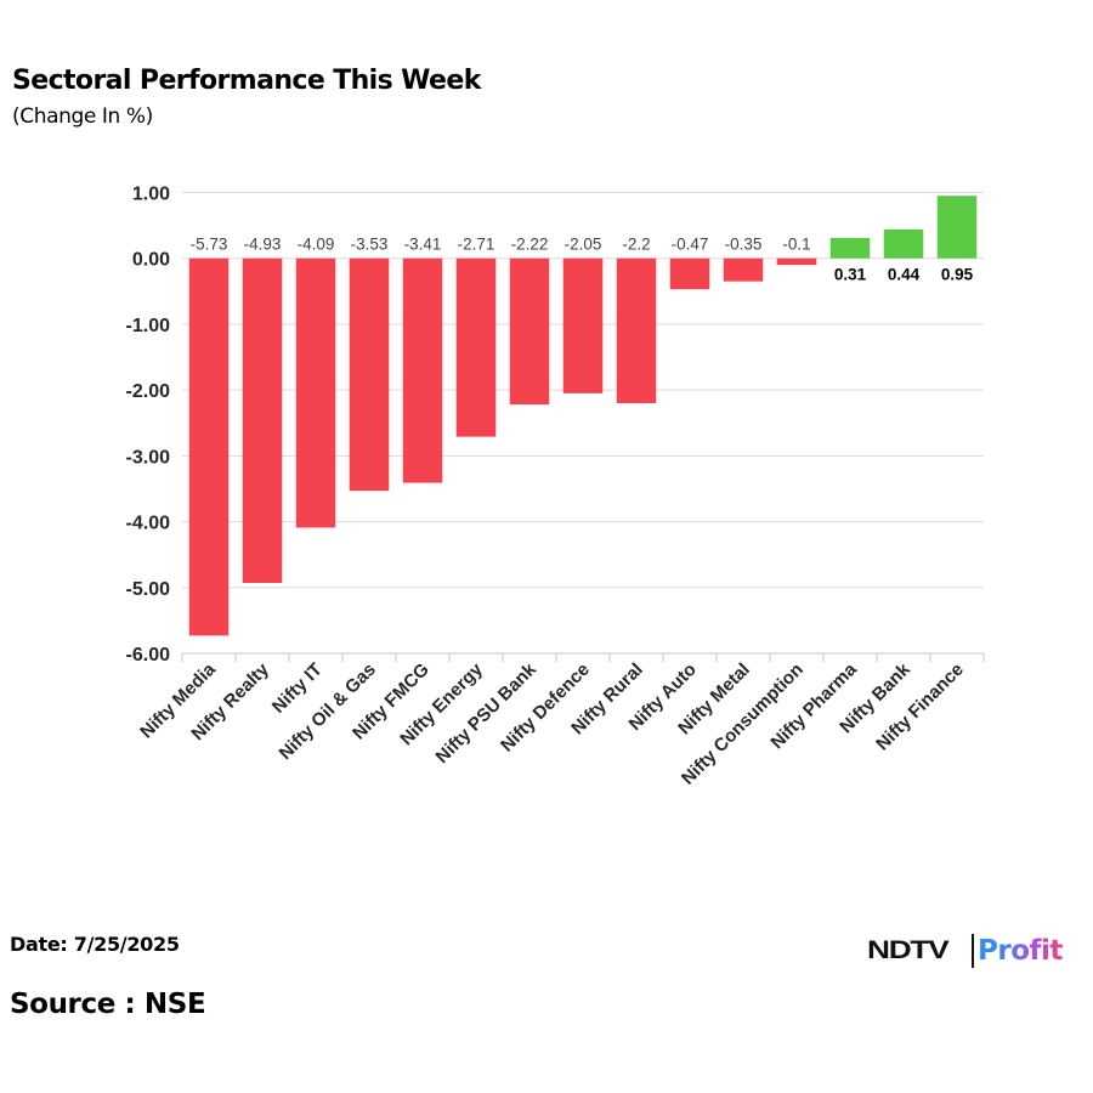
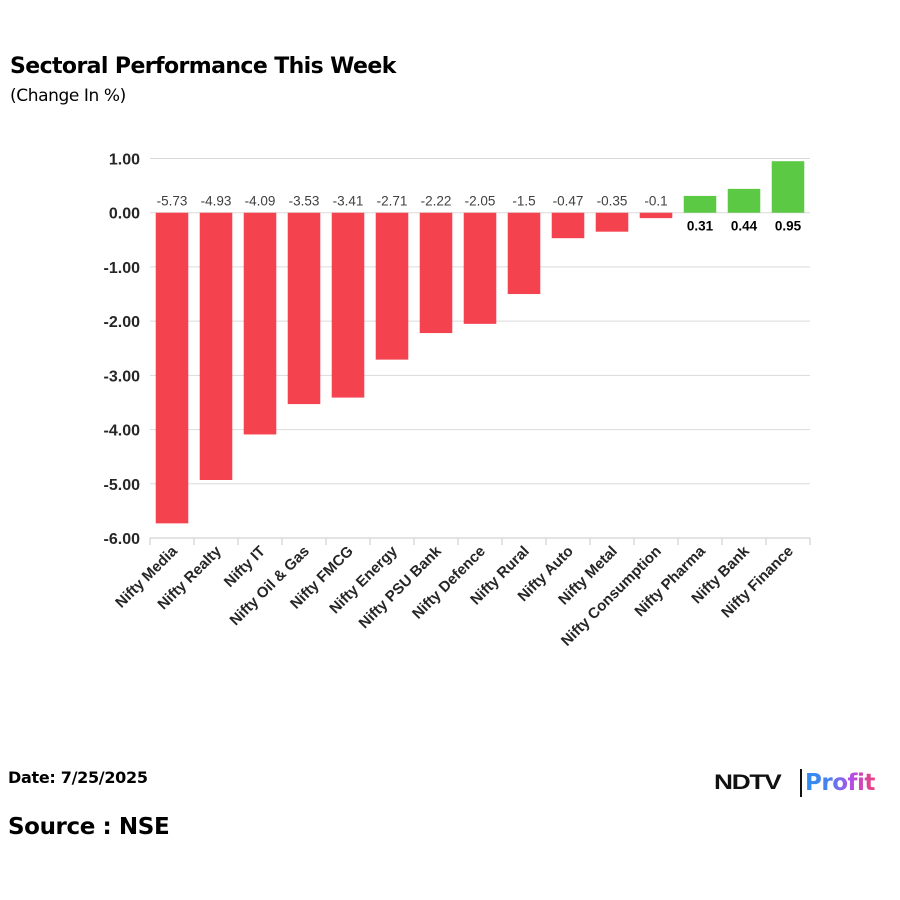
Nifty Rural: -2.2 -> -1.5
